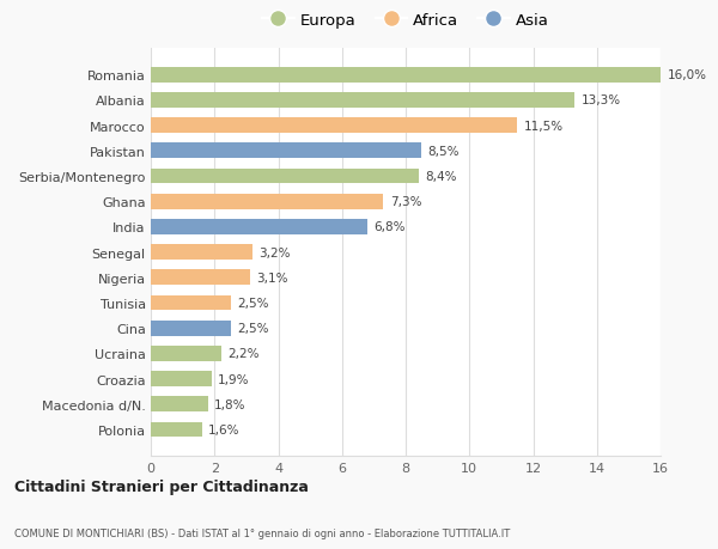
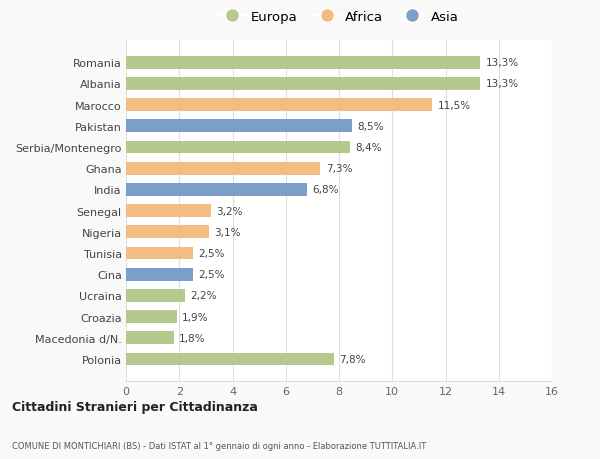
Romania: 16,0% -> 13,3%
Polonia: 1,6% -> 7,8%
